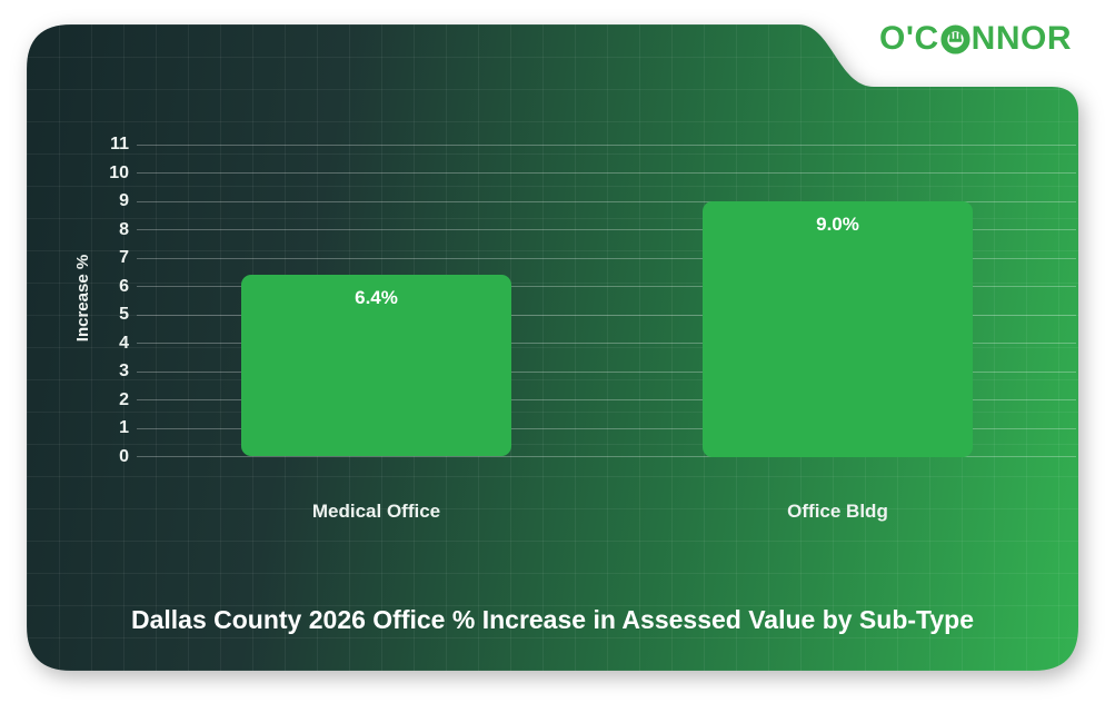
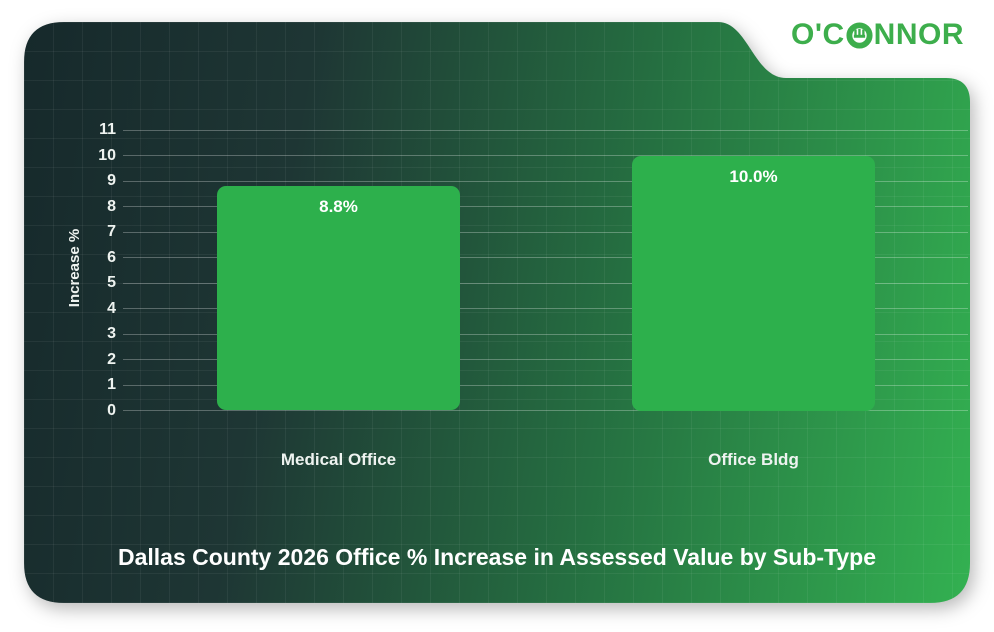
Medical Office: 6.4% -> 8.8%
Office Bldg: 9.0% -> 10.0%
